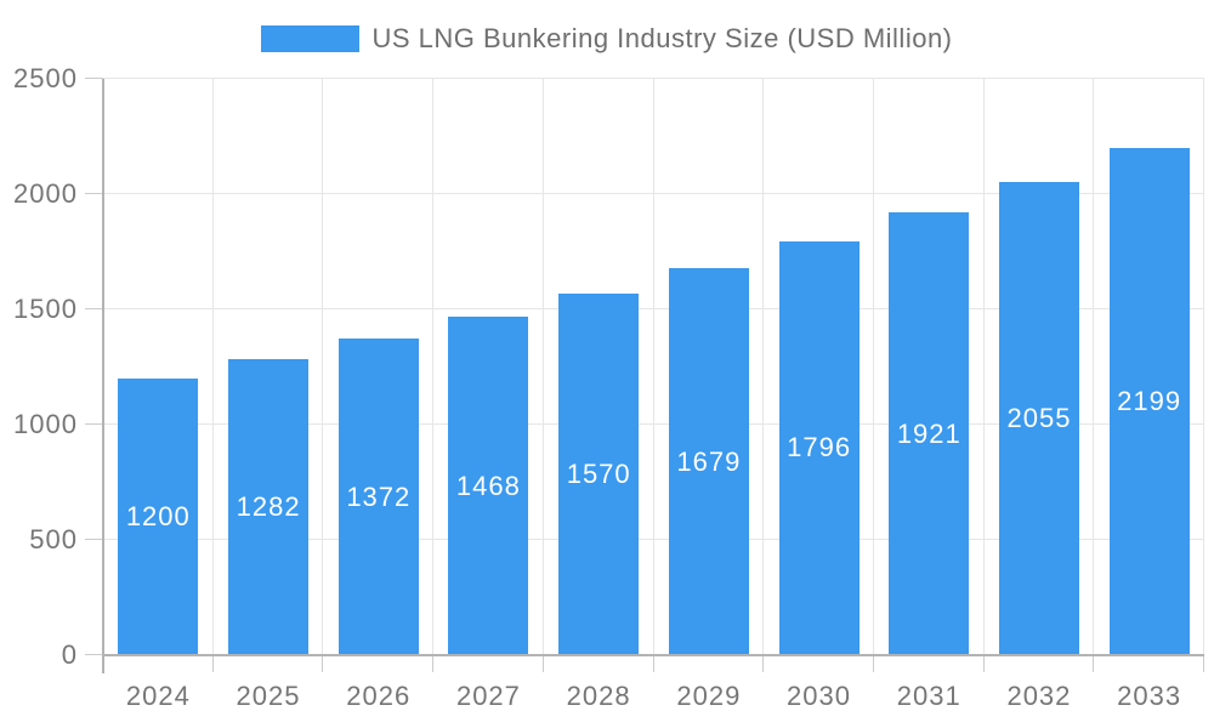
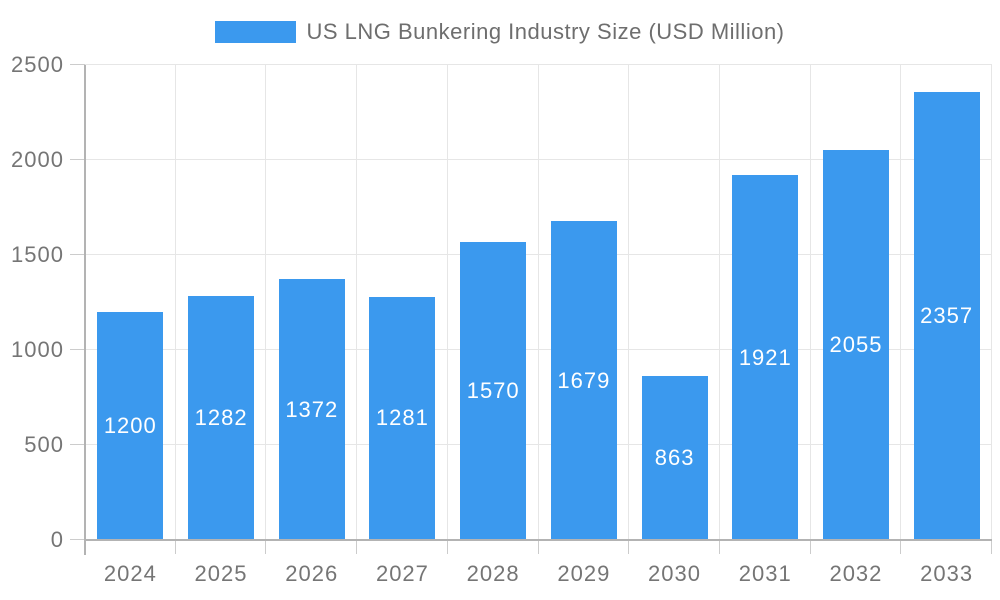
2027: 1468 -> 1281
2030: 1796 -> 863
2033: 2199 -> 2357
